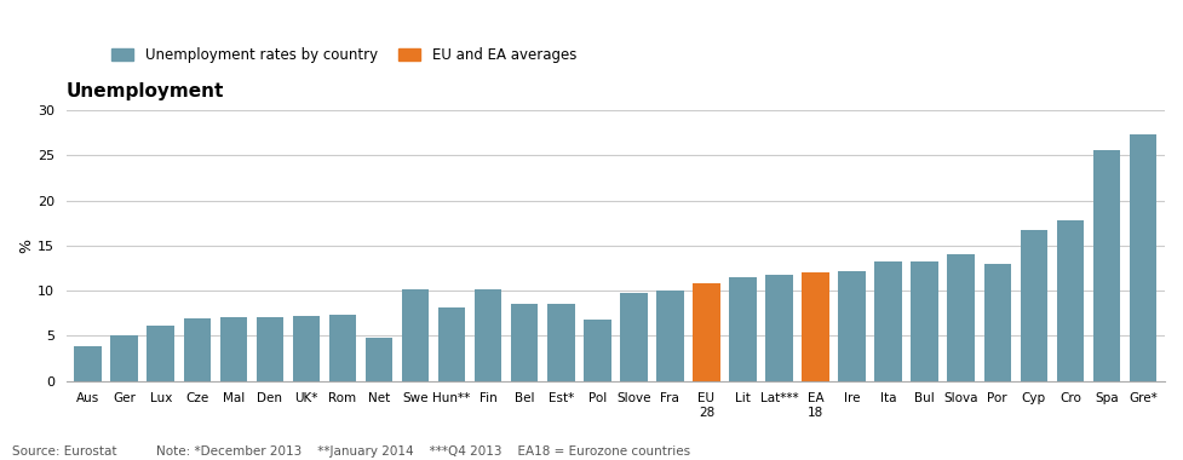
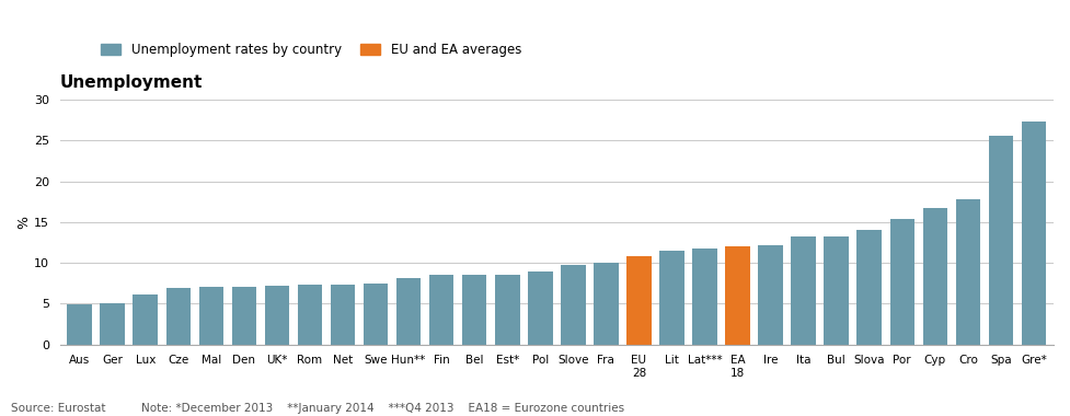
Aus: 3.8 -> 4.9
Net: 4.8 -> 7.3
Swe: 10.2 -> 7.5
Fin: 10.2 -> 8.5
Pol: 6.8 -> 9.0
Por: 13.0 -> 15.4
